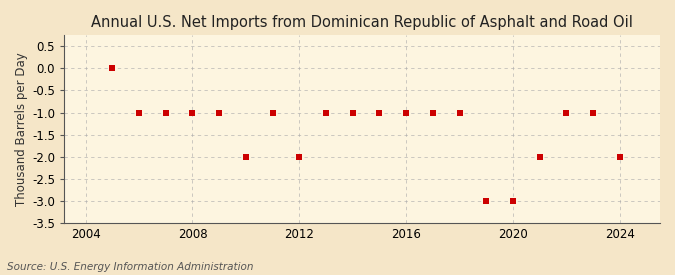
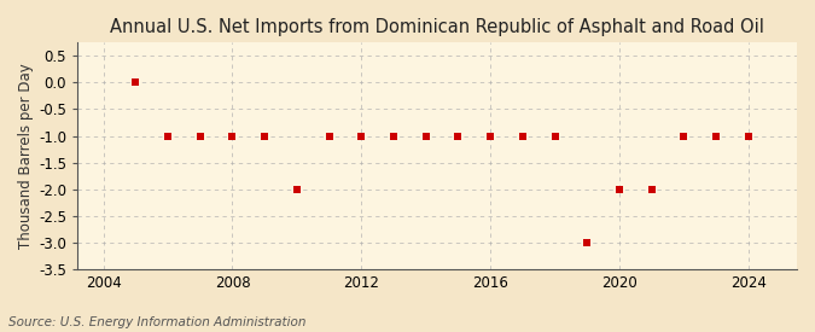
2012: -2 -> -1
2020: -3 -> -2
2024: -2 -> -1
